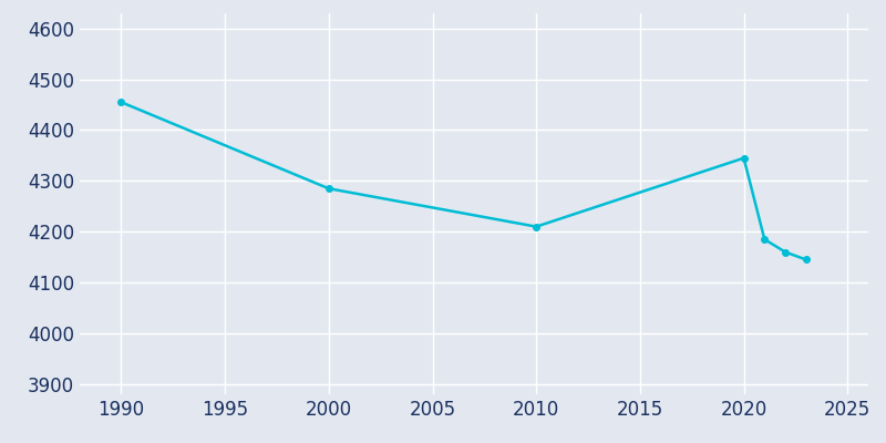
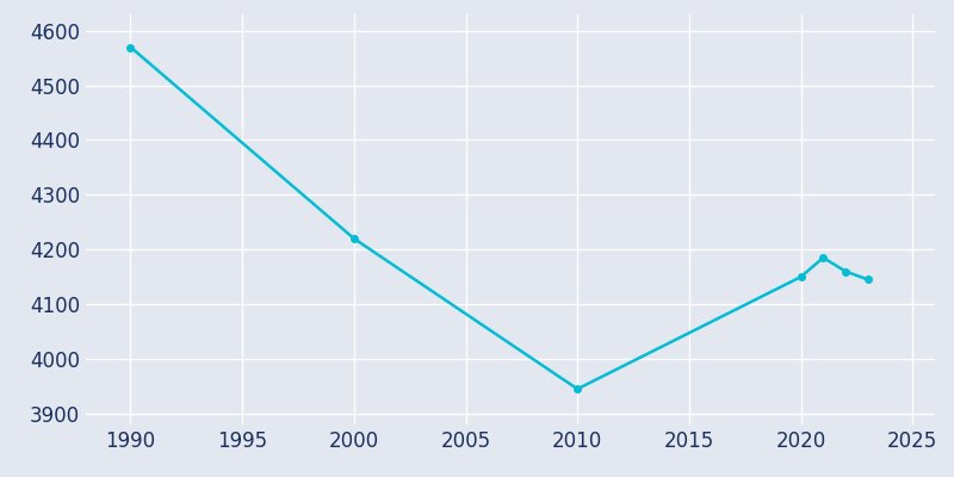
1990: 4455 -> 4570
2000: 4285 -> 4220
2010: 4210 -> 3945
2020: 4345 -> 4150
